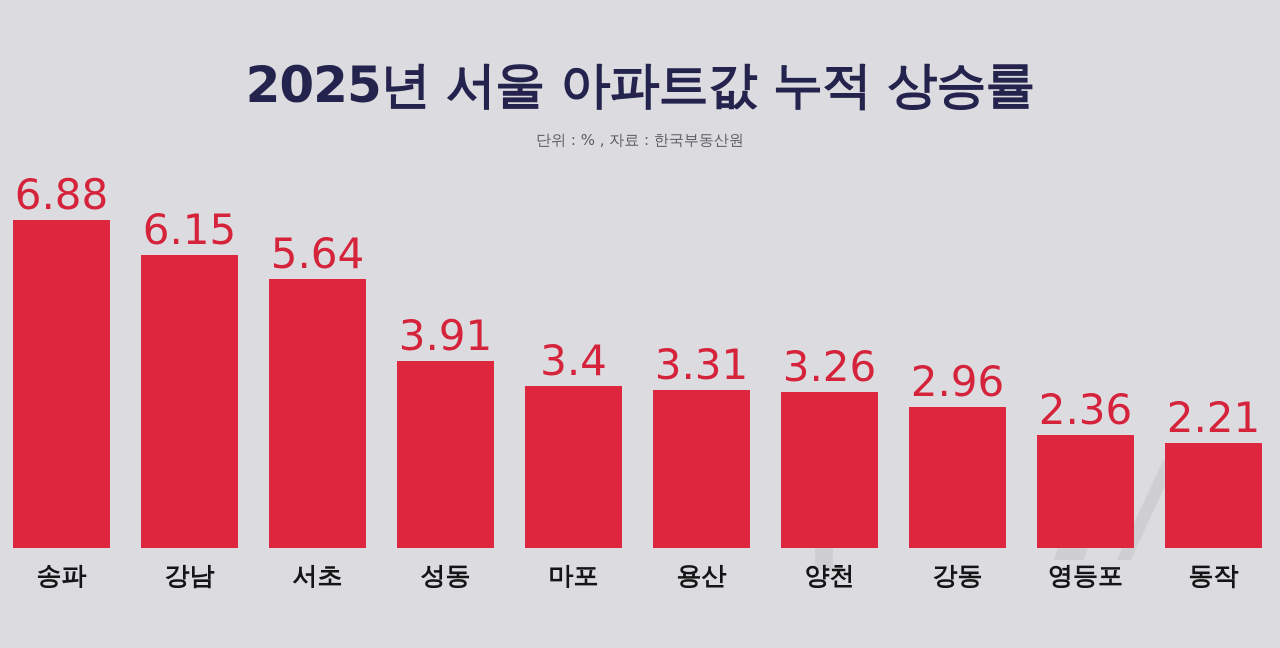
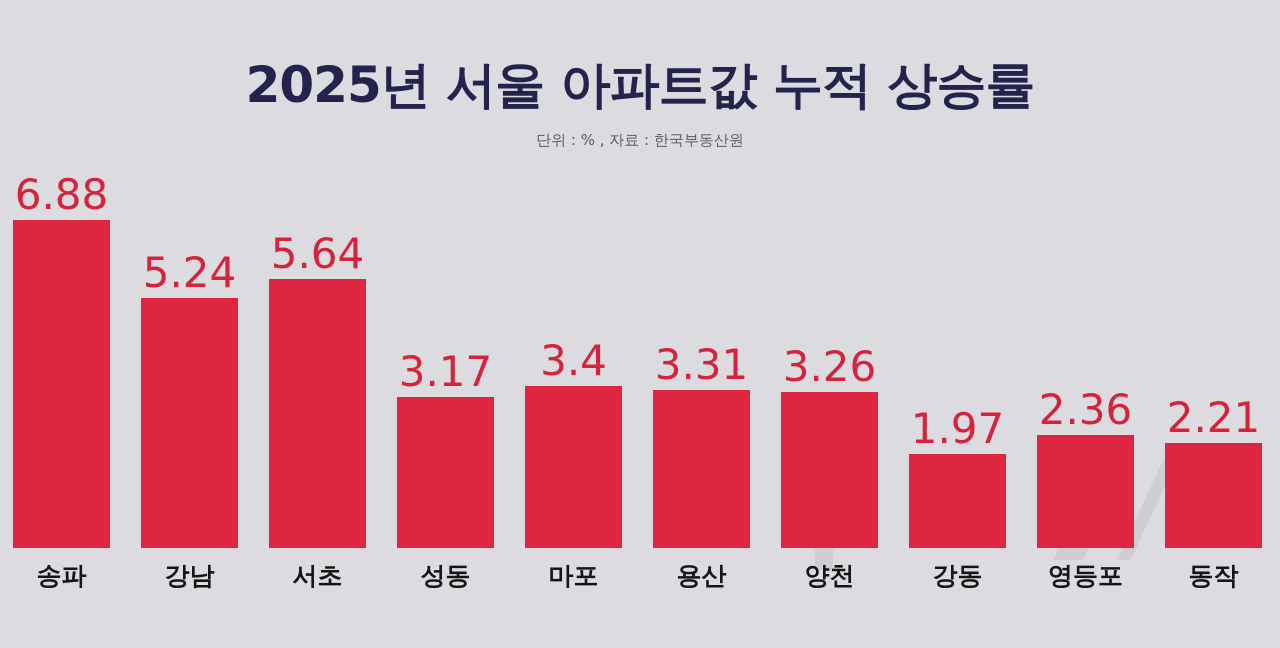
강남: 6.15 -> 5.24
성동: 3.91 -> 3.17
강동: 2.96 -> 1.97
